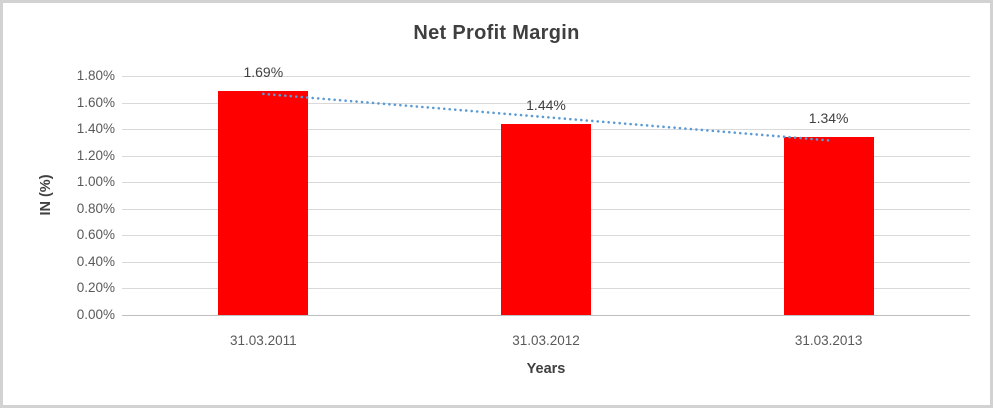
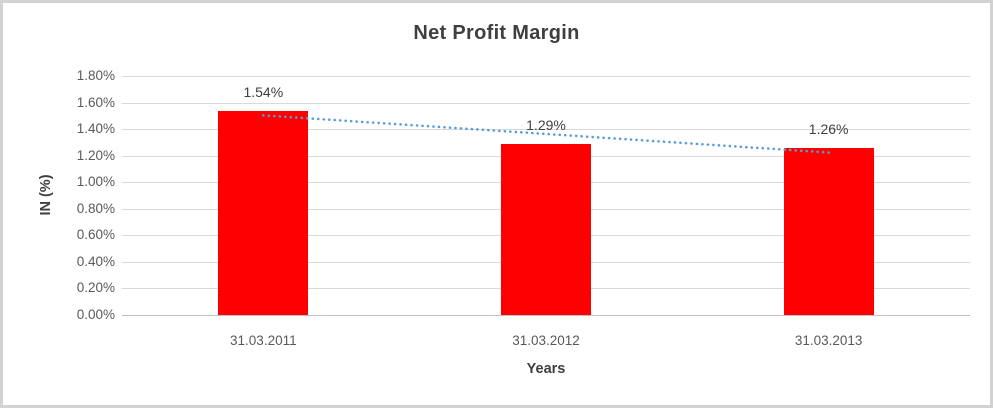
31.03.2011: 1.69% -> 1.54%
31.03.2012: 1.44% -> 1.29%
31.03.2013: 1.34% -> 1.26%
